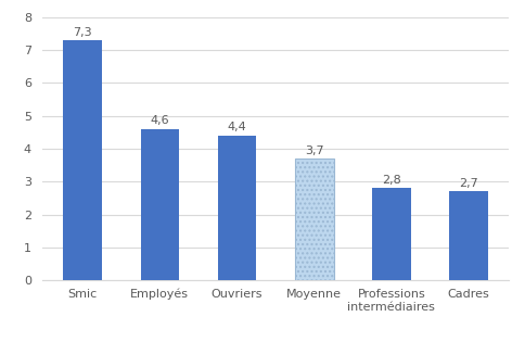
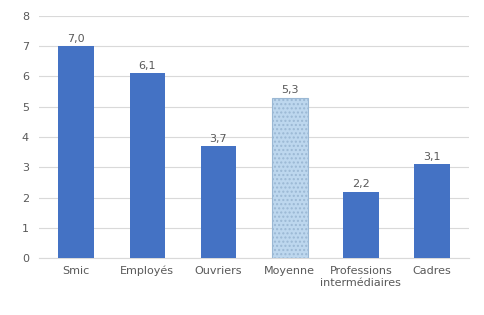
Smic: 7,3 -> 7,0
Employés: 4,6 -> 6,1
Ouvriers: 4,4 -> 3,7
Moyenne: 3,7 -> 5,3
Professions intermédiaires: 2,8 -> 2,2
Cadres: 2,7 -> 3,1
